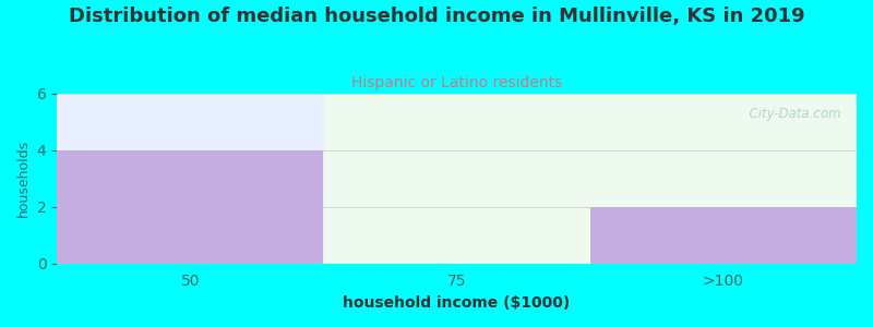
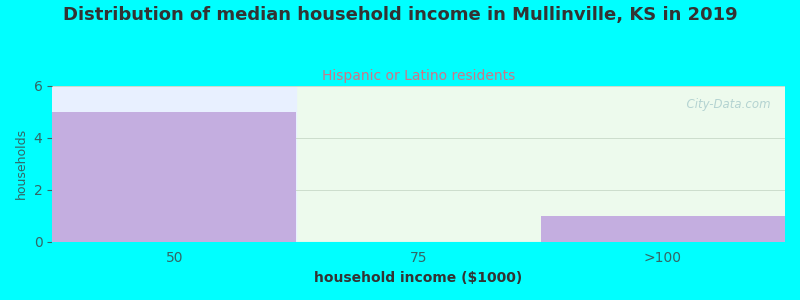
50: 4 -> 5
>100: 2 -> 1
